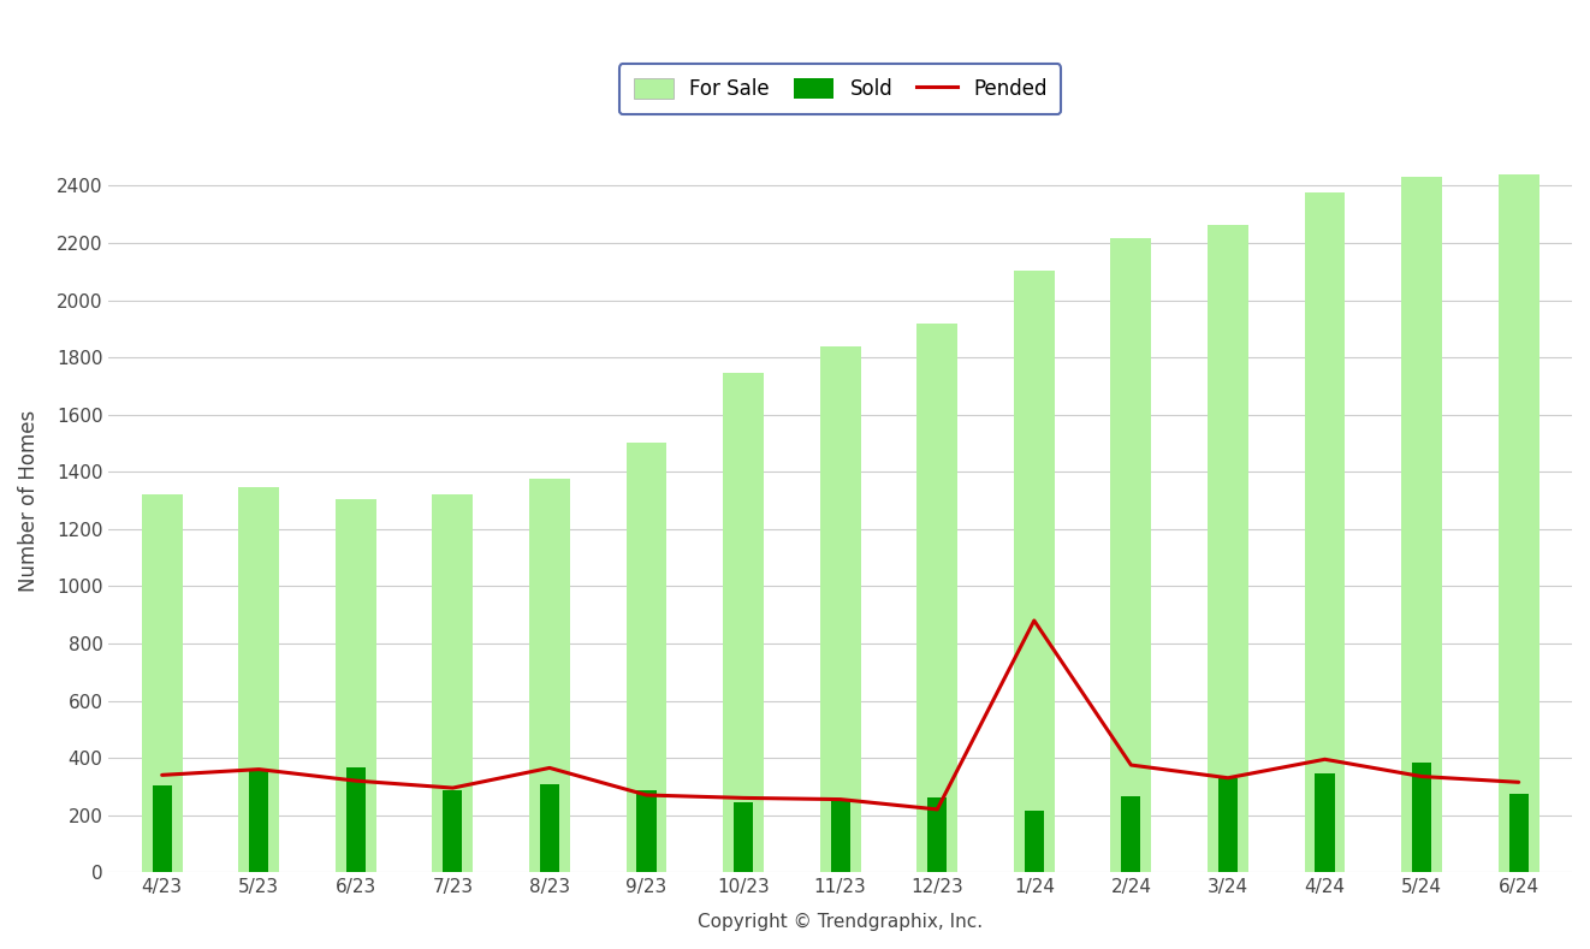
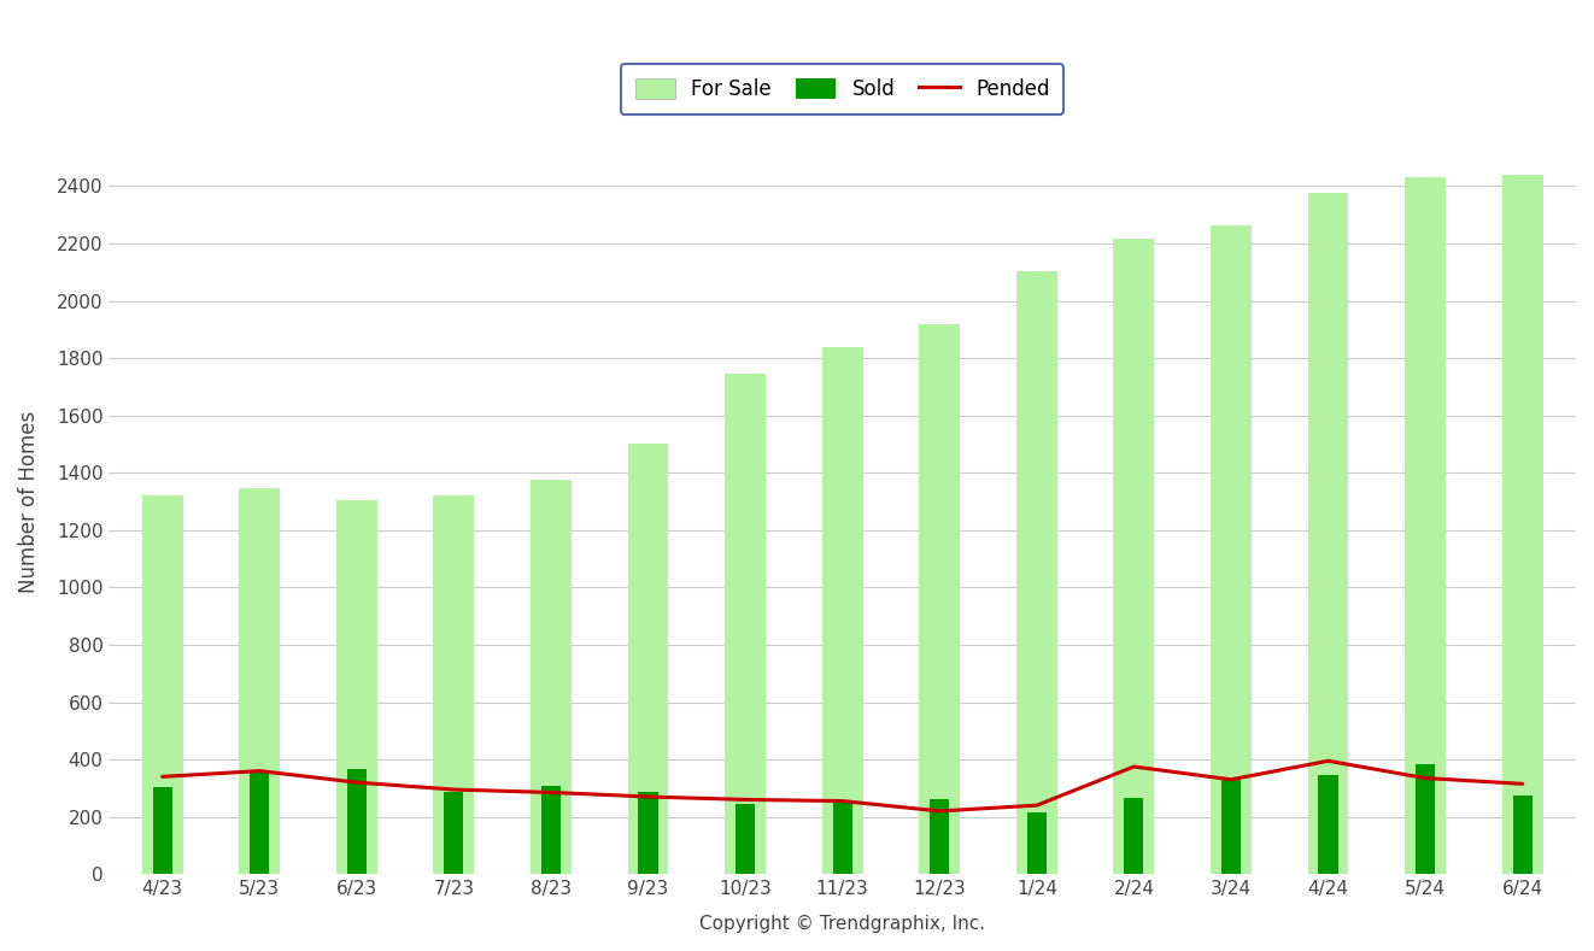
Pended/8/23: 365 -> 285
Pended/1/24: 880 -> 240
